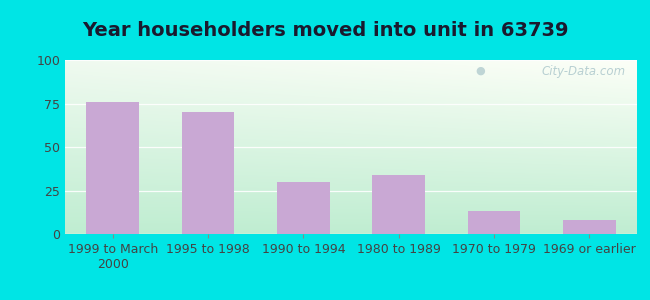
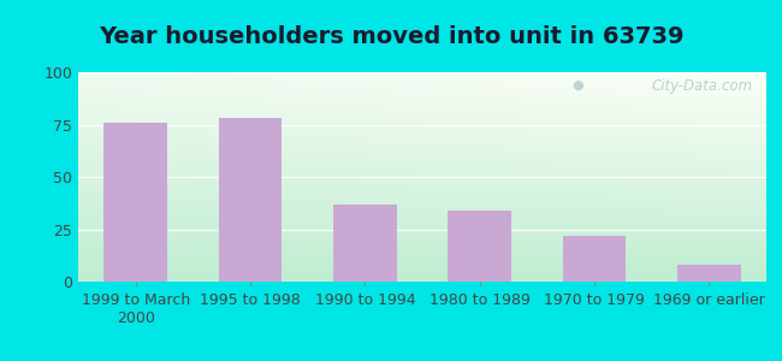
1995 to 1998: 70 -> 78
1990 to 1994: 30 -> 37
1970 to 1979: 13 -> 22
